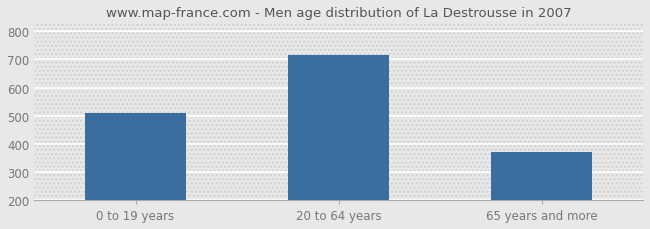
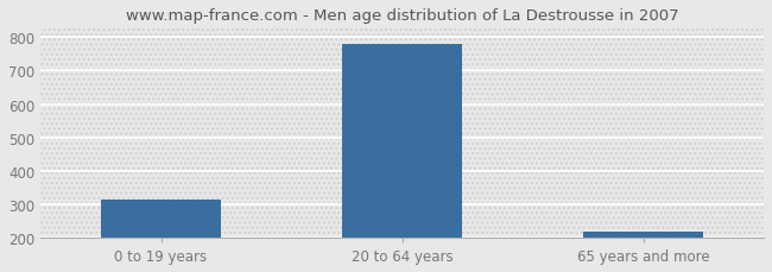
0 to 19 years: 510 -> 315
20 to 64 years: 715 -> 780
65 years and more: 370 -> 218
